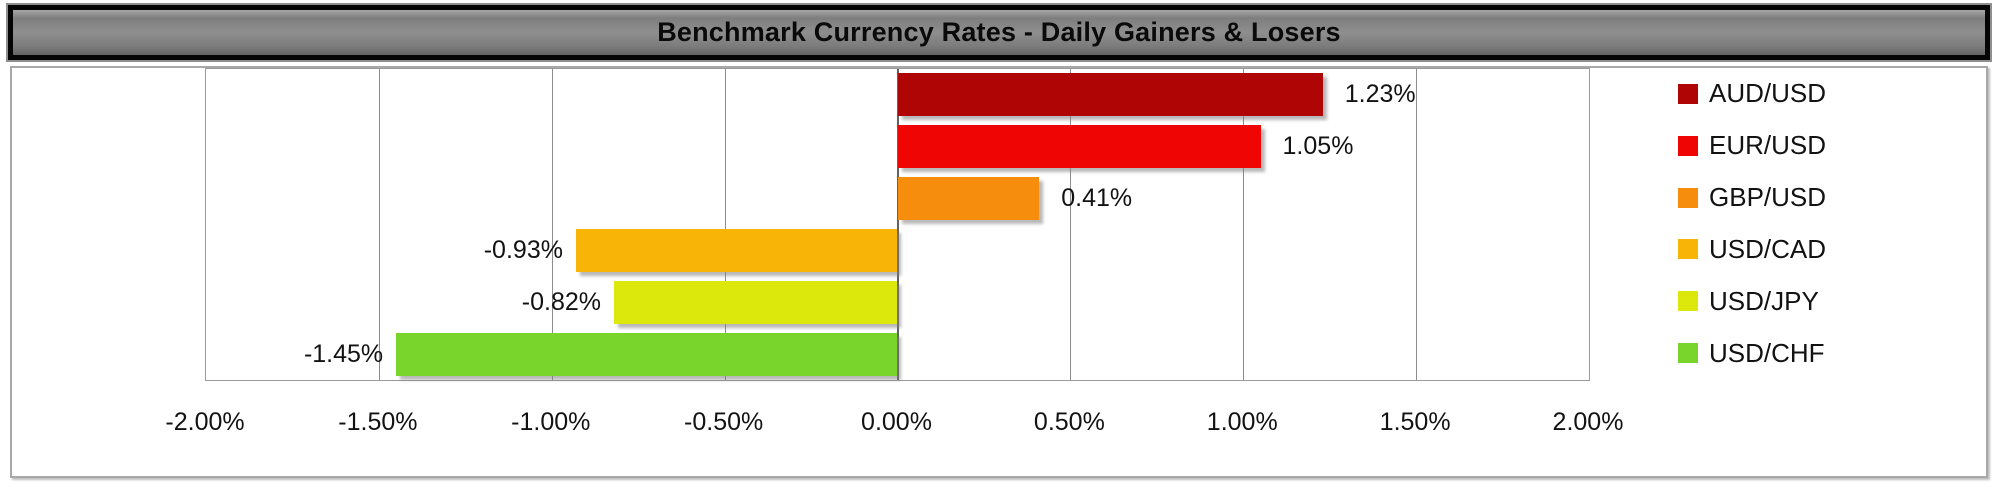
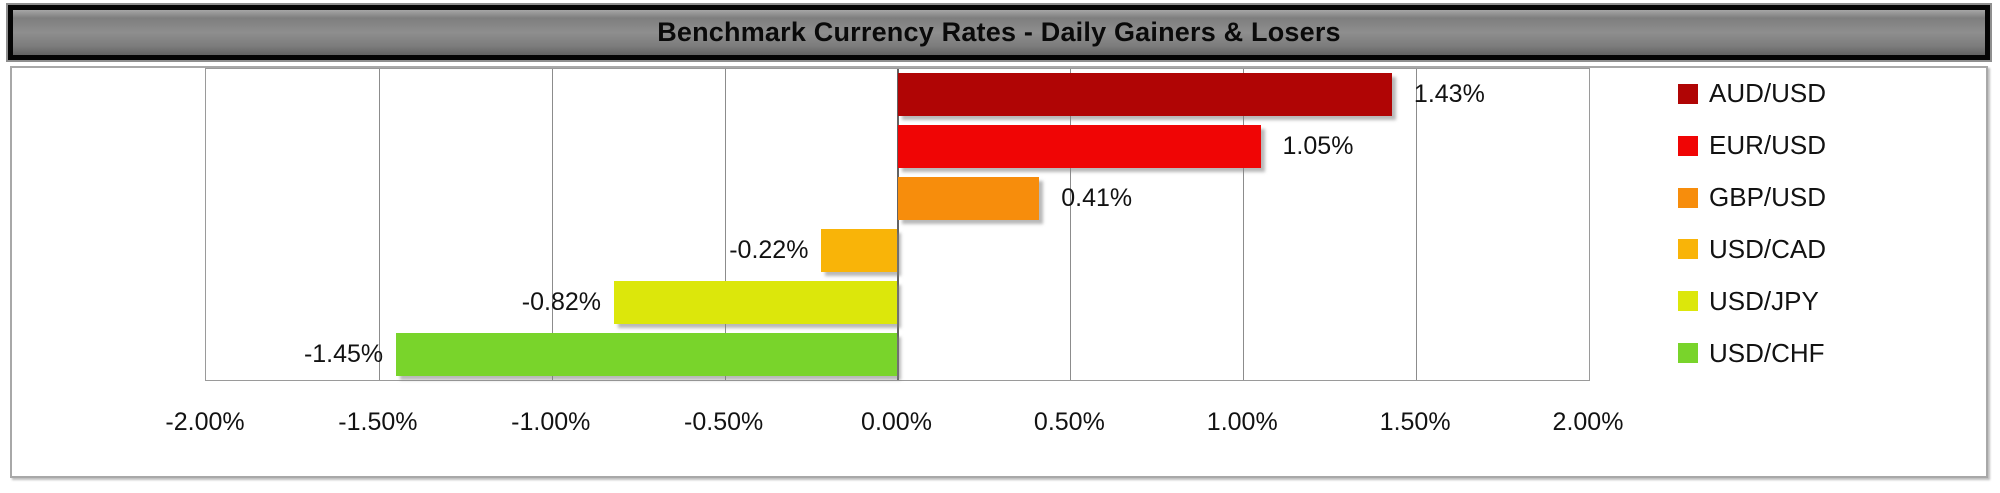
AUD/USD: 1.23% -> 1.43%
USD/CAD: -0.93% -> -0.22%
